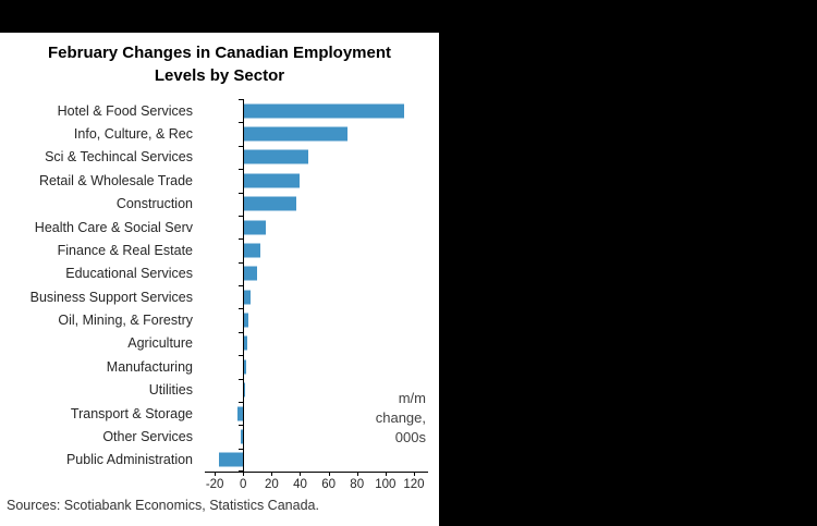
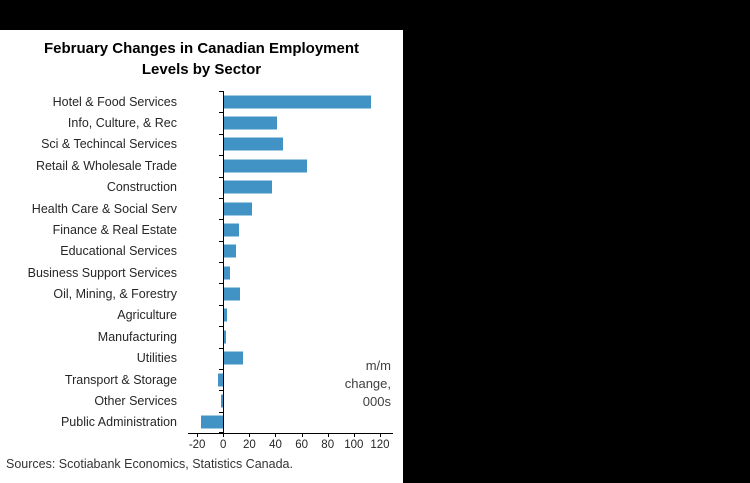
Info, Culture, & Rec: 73 -> 41
Retail & Wholesale Trade: 40 -> 64
Health Care & Social Serv: 16 -> 22
Oil, Mining, & Forestry: 4 -> 13
Utilities: 1 -> 15
